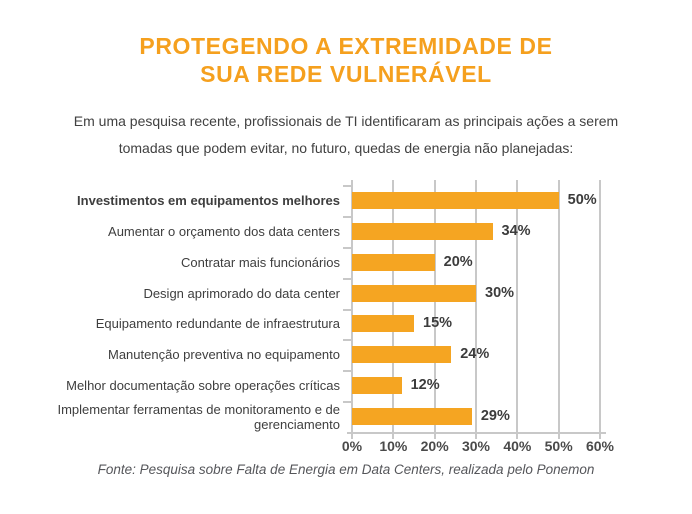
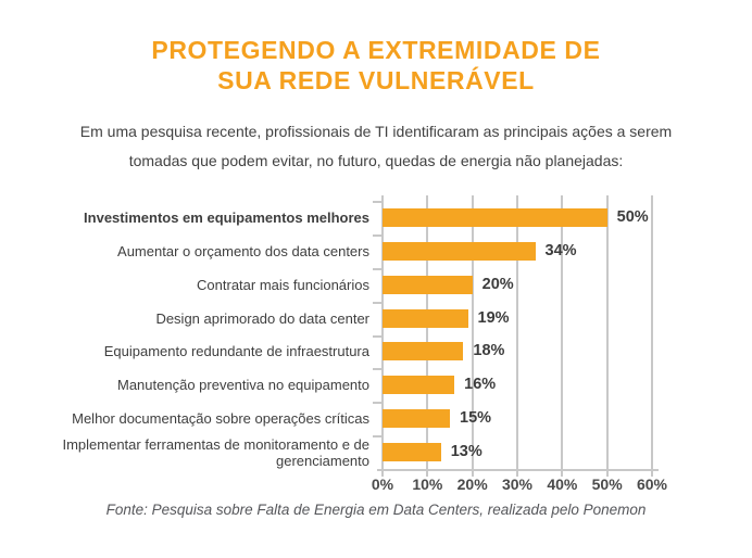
Design aprimorado do data center: 30% -> 19%
Equipamento redundante de infraestrutura: 15% -> 18%
Manutenção preventiva no equipamento: 24% -> 16%
Melhor documentação sobre operações críticas: 12% -> 15%
Implementar ferramentas de monitoramento e de gerenciamento: 29% -> 13%
